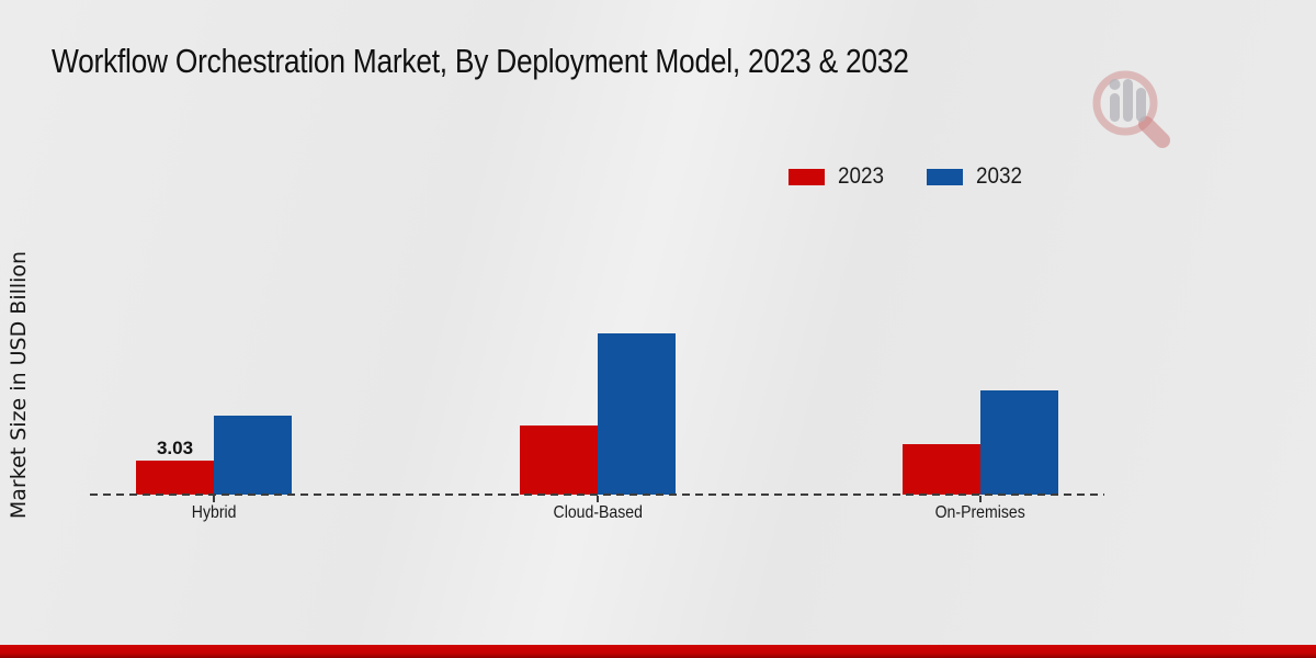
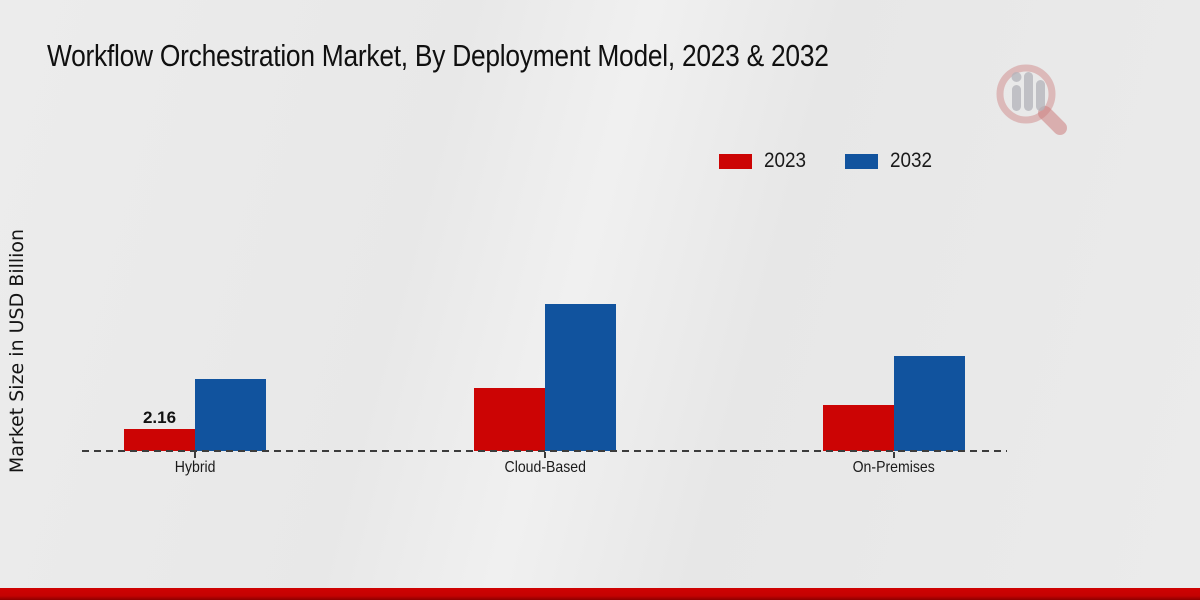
2023/Hybrid: 3.03 -> 2.16
